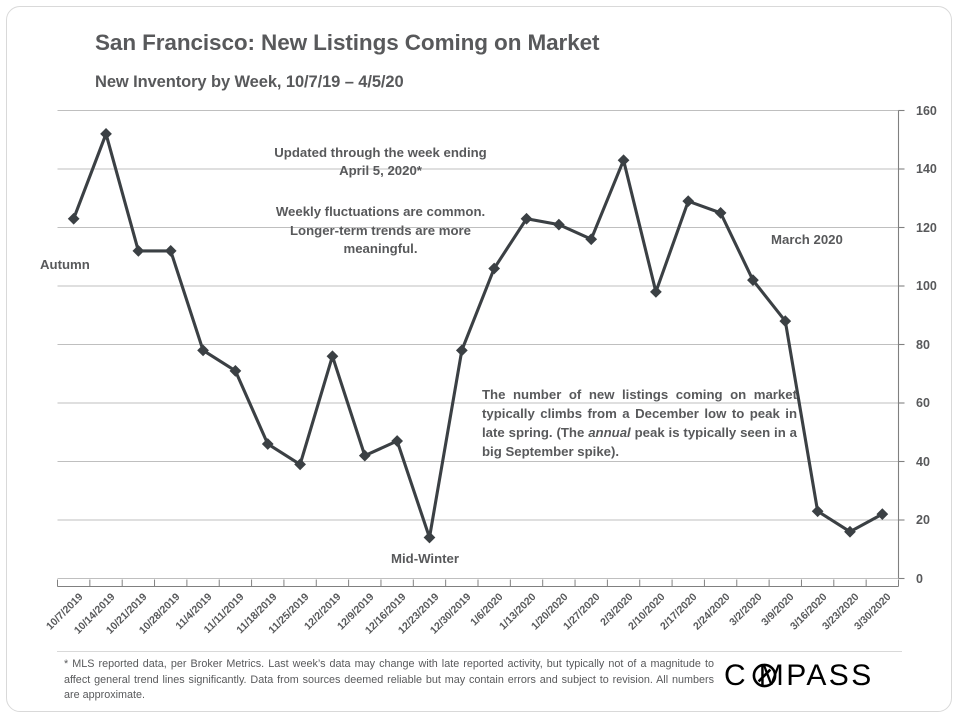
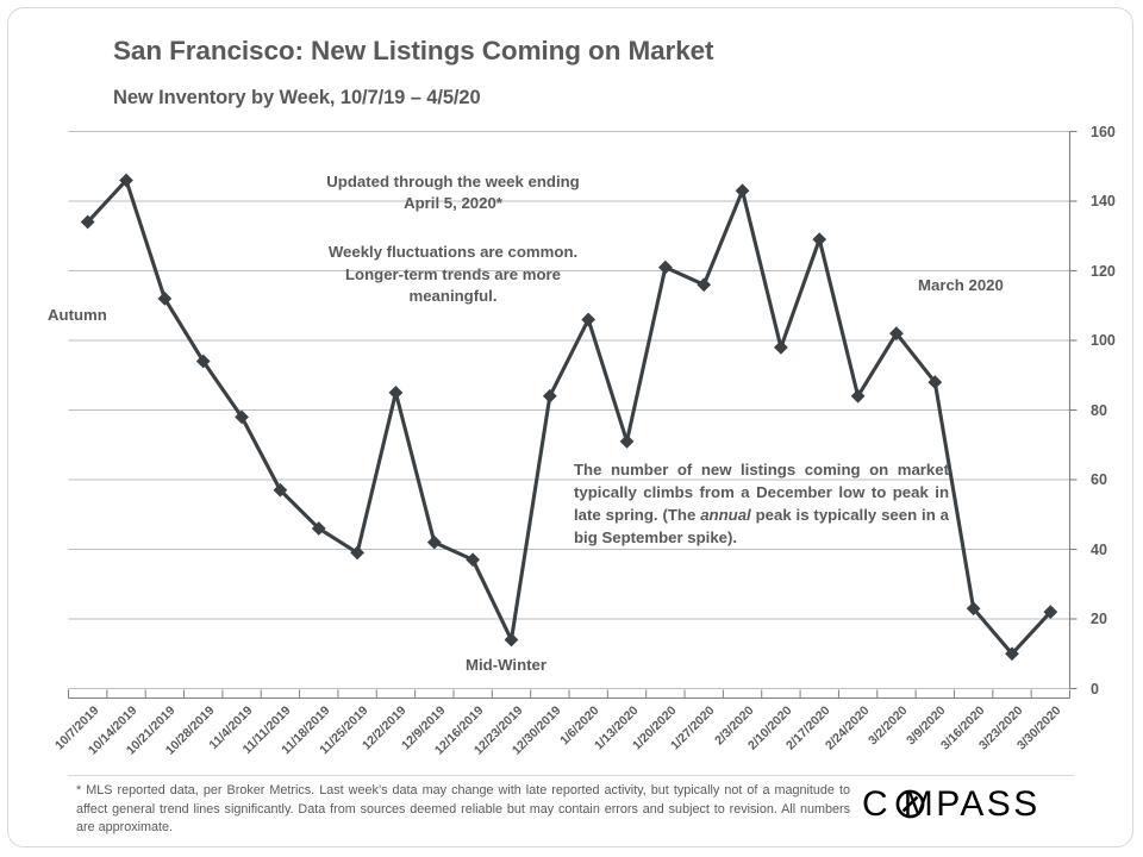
10/7/2019: 123 -> 134
10/14/2019: 152 -> 146
10/28/2019: 112 -> 94
11/11/2019: 71 -> 57
12/2/2019: 76 -> 85
12/16/2019: 47 -> 37
12/30/2019: 78 -> 84
1/13/2020: 123 -> 71
2/24/2020: 125 -> 84
3/23/2020: 16 -> 10
